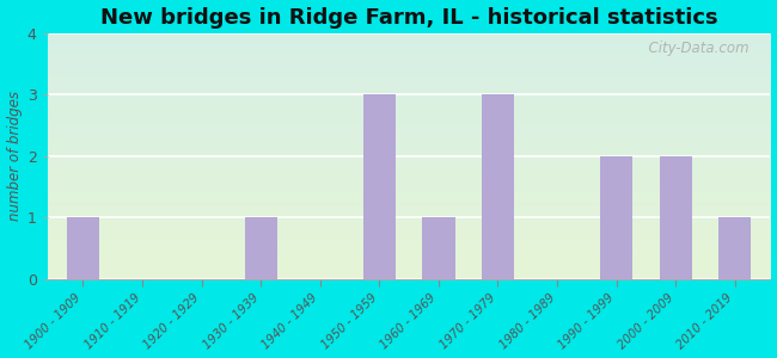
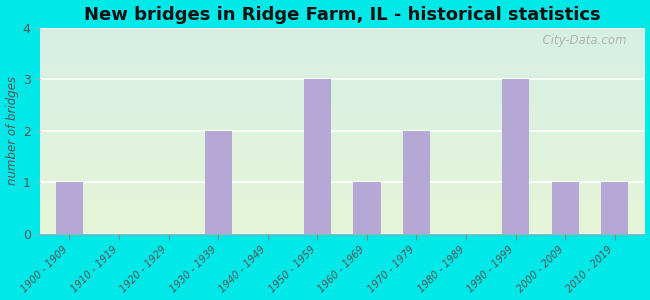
1930 - 1939: 1 -> 2
1970 - 1979: 3 -> 2
1990 - 1999: 2 -> 3
2000 - 2009: 2 -> 1
